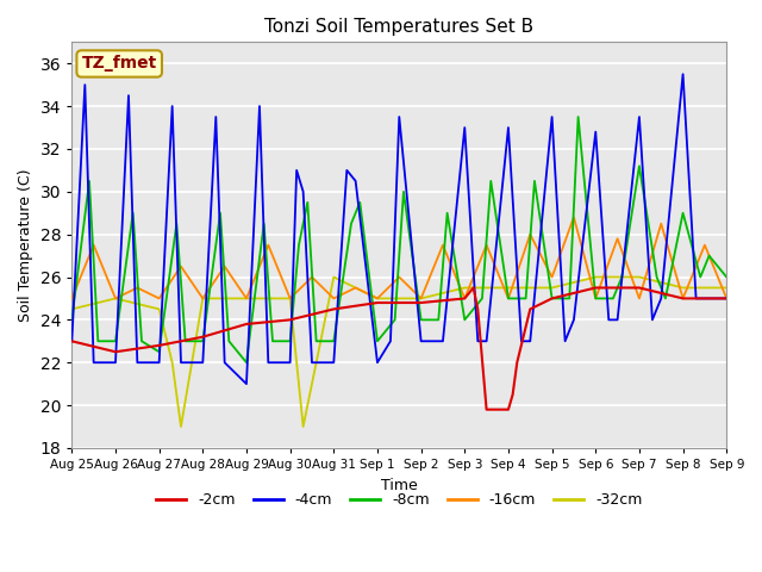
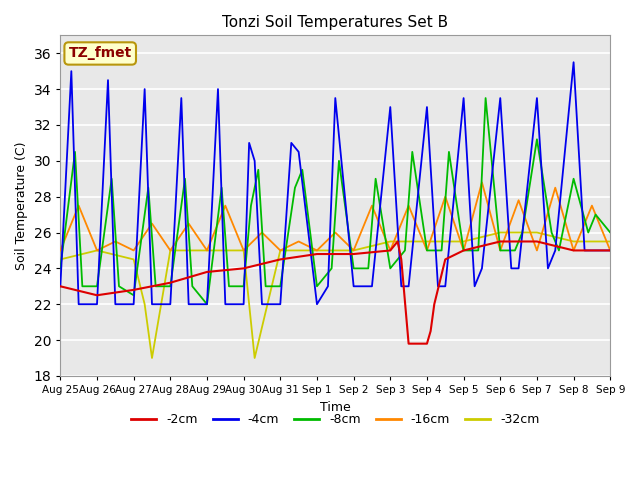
-4cm/Aug 29: 21.0 -> 22.0
-32cm/Aug 31: 26.0 -> 25.0
-16cm/Sep 5: 26.0 -> 25.0
-4cm/Sep 6: 32.8 -> 33.5
